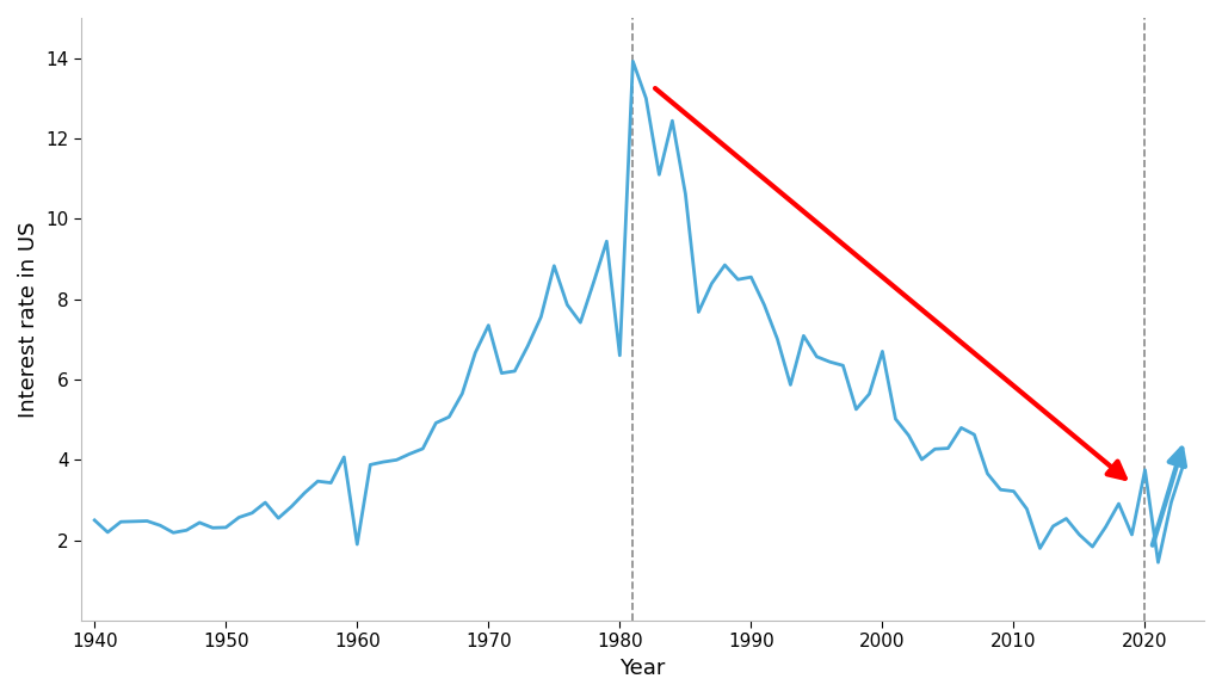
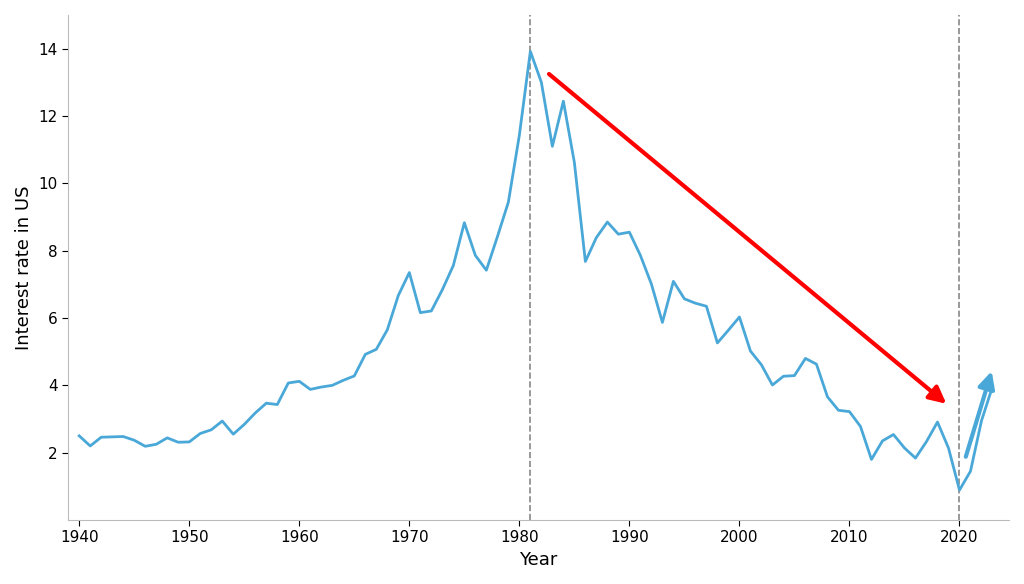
1960: 1.90 -> 4.12
1980: 6.60 -> 11.43
2000: 6.70 -> 6.03
2020: 3.75 -> 0.89
